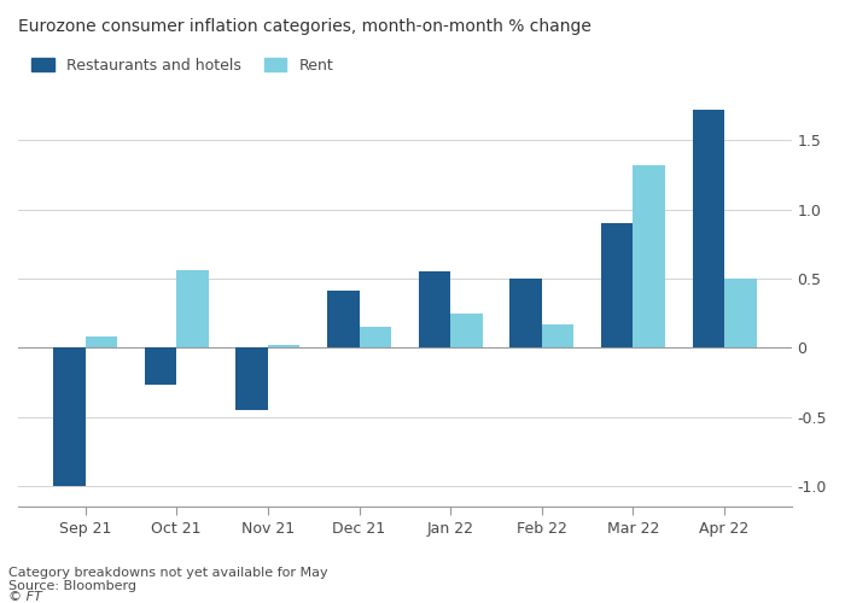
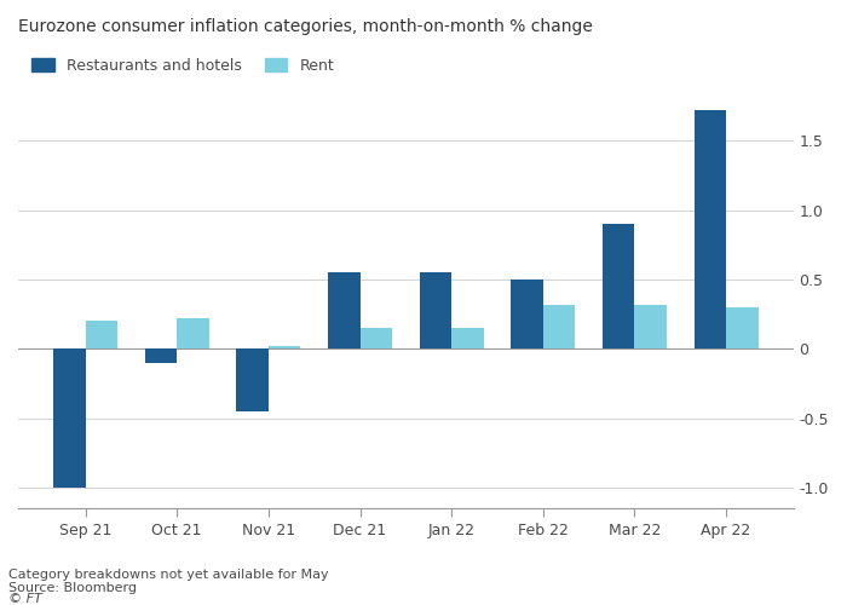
Rent/Sep 21: 0.08 -> 0.20
Restaurants and hotels/Oct 21: -0.27 -> -0.10
Rent/Oct 21: 0.56 -> 0.22
Restaurants and hotels/Dec 21: 0.41 -> 0.55
Rent/Jan 22: 0.25 -> 0.15
Rent/Feb 22: 0.17 -> 0.32
Rent/Mar 22: 1.32 -> 0.32
Rent/Apr 22: 0.50 -> 0.30
